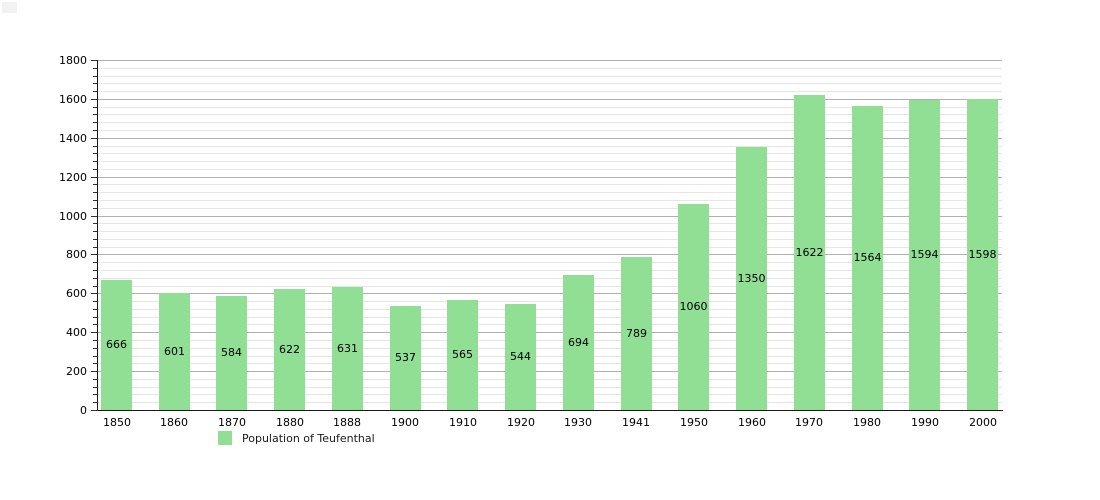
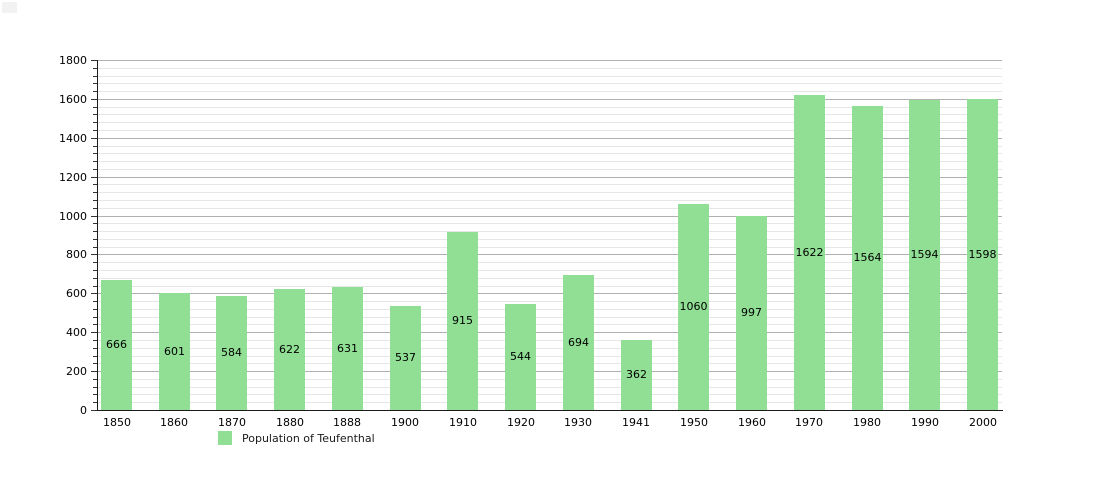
1910: 565 -> 915
1941: 789 -> 362
1960: 1350 -> 997
